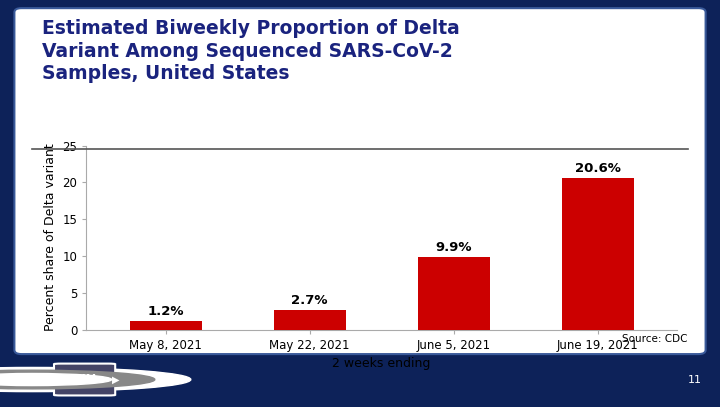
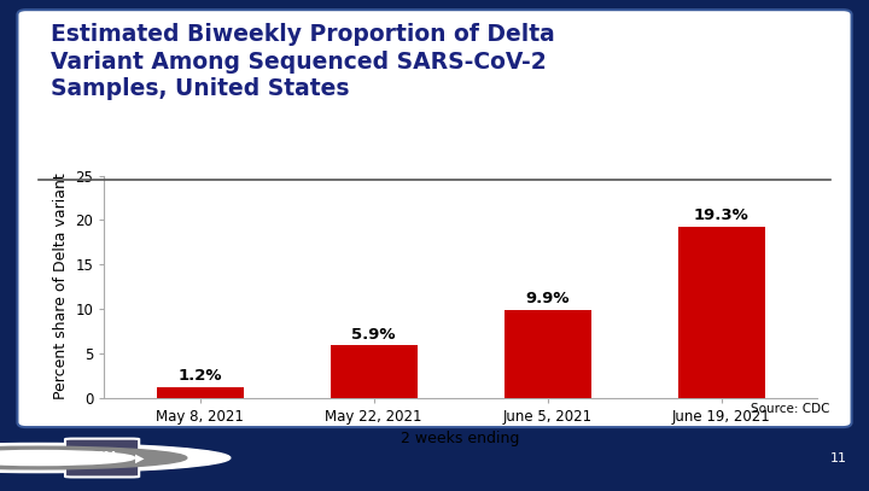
May 22, 2021: 2.7% -> 5.9%
June 19, 2021: 20.6% -> 19.3%
